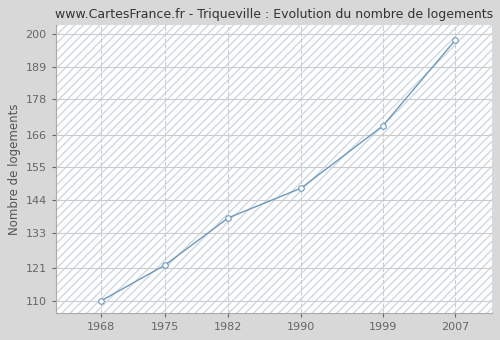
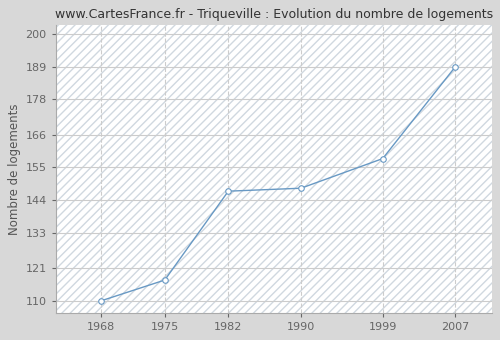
1975: 122 -> 117
1982: 138 -> 147
1999: 169 -> 158
2007: 198 -> 189
